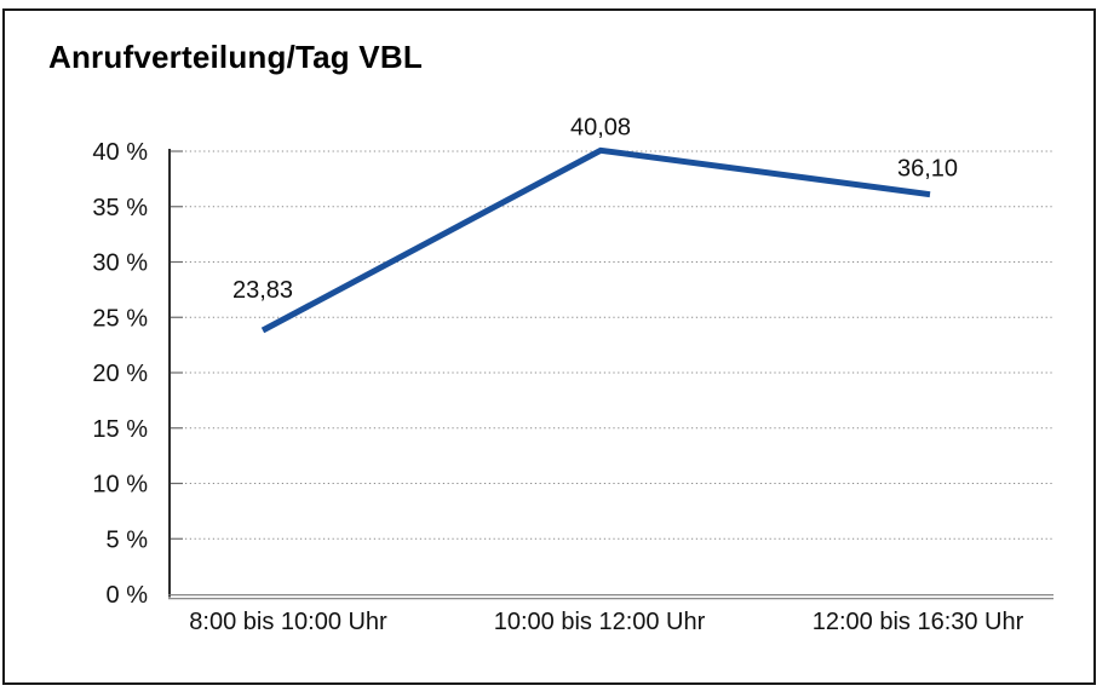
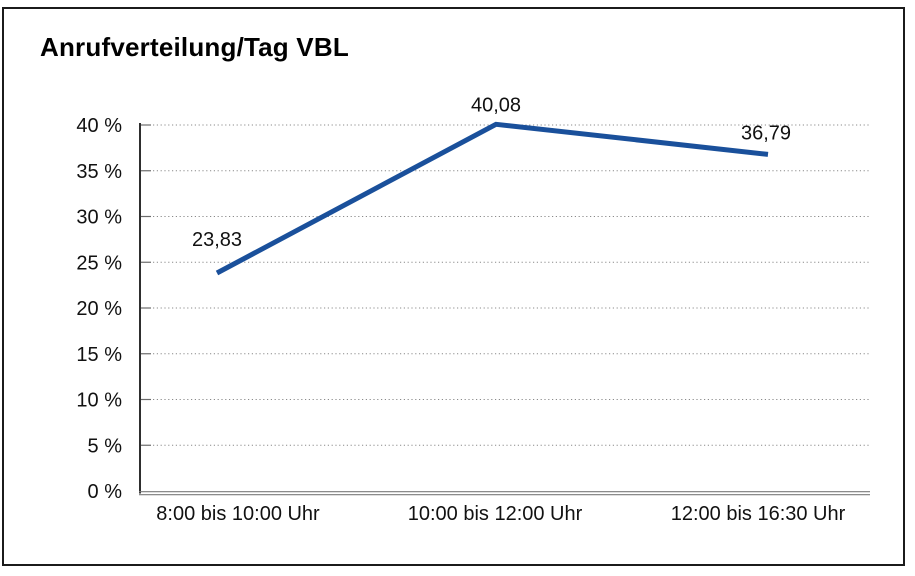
12:00 bis 16:30 Uhr: 36,10 -> 36,79
